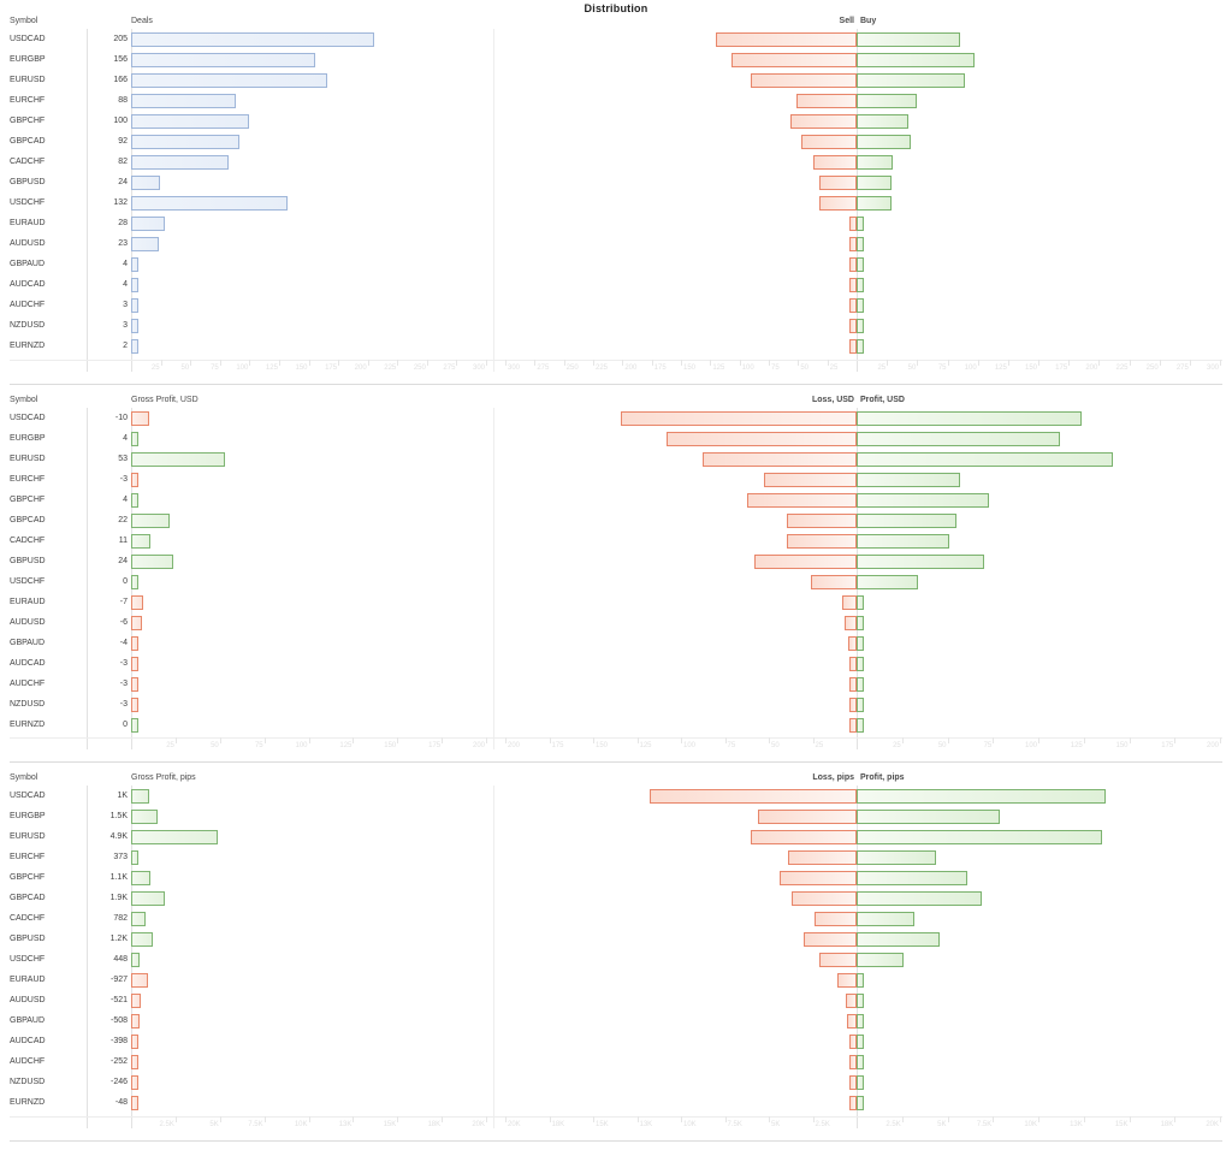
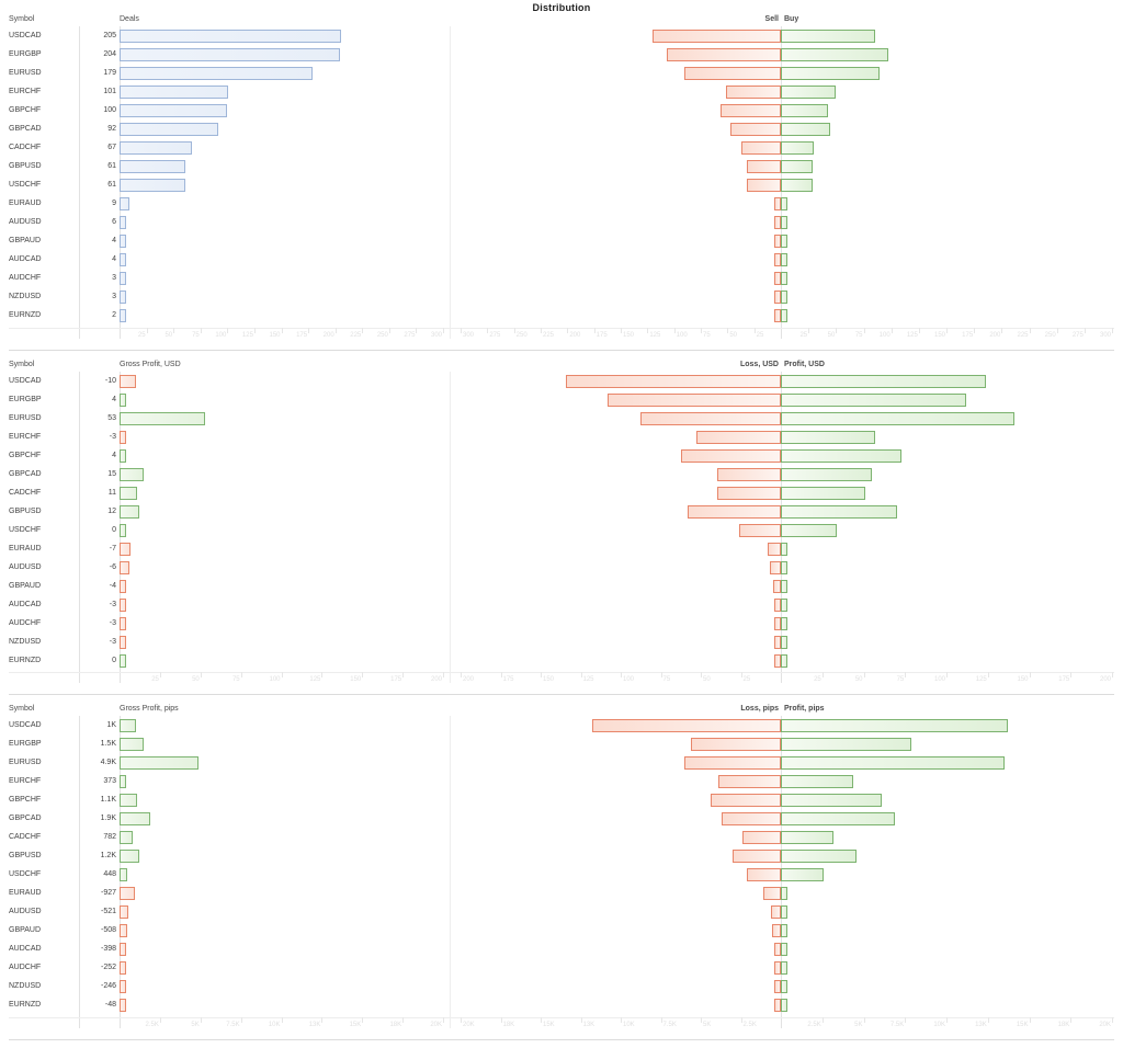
Deals/EURGBP: 156 -> 204
Deals/EURUSD: 166 -> 179
Deals/EURCHF: 88 -> 101
Deals/CADCHF: 82 -> 67
Deals/GBPUSD: 24 -> 61
Deals/USDCHF: 132 -> 61
Deals/EURAUD: 28 -> 9
Deals/AUDUSD: 23 -> 6
Gross Profit, USD/GBPCAD: 22 -> 15
Gross Profit, USD/GBPUSD: 24 -> 12
